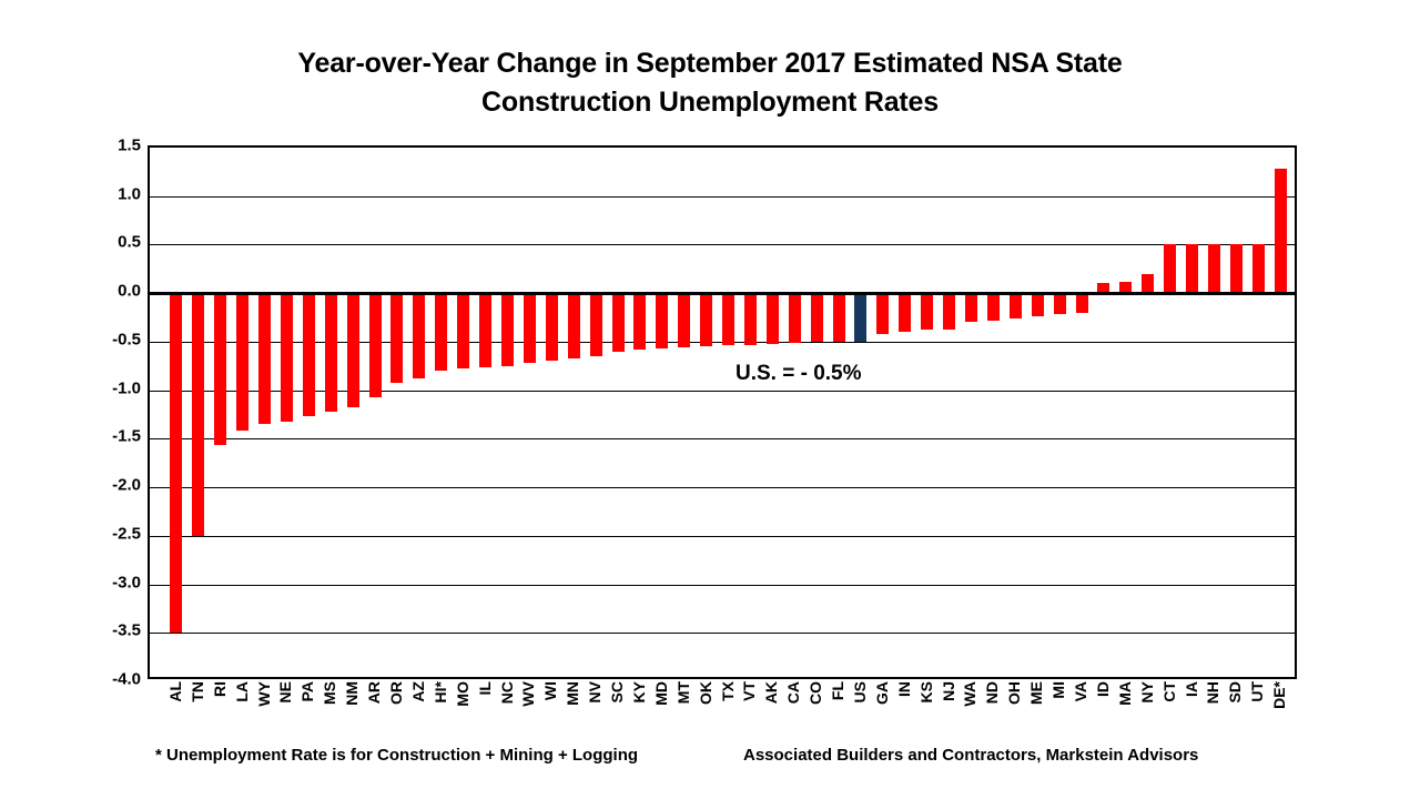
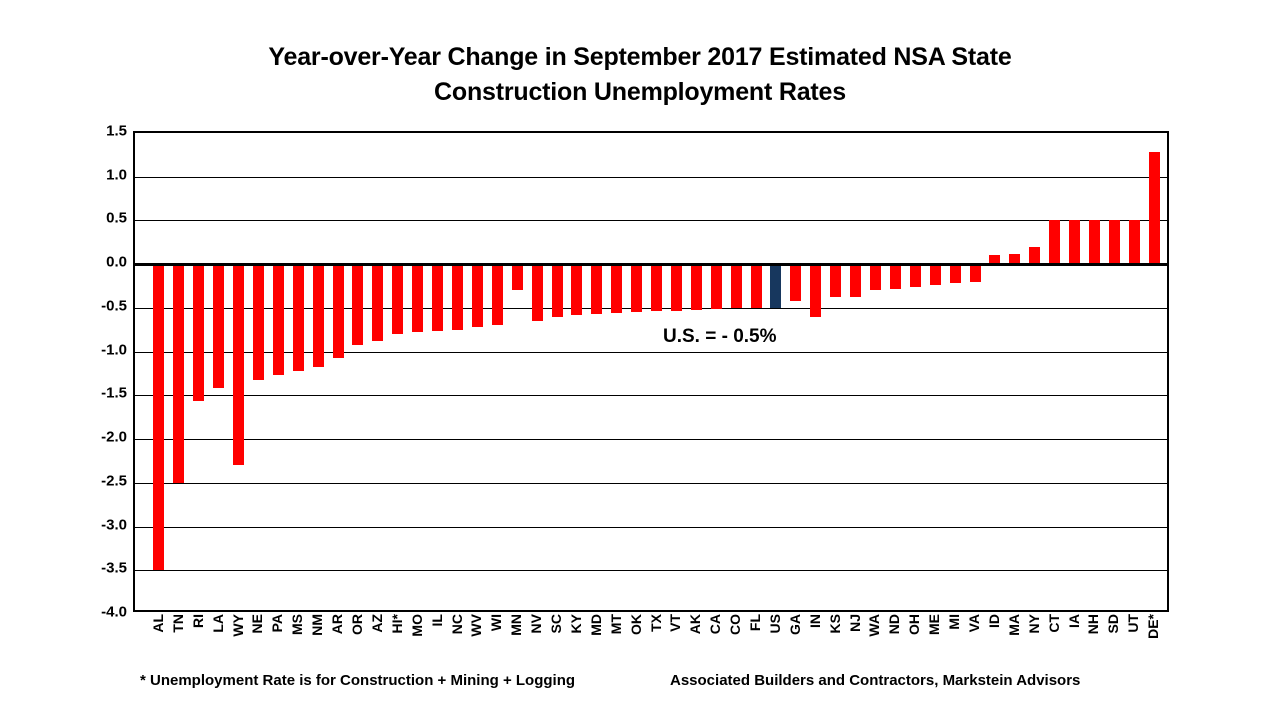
WY: -1.4 -> -2.3
MN: -0.7 -> -0.3
IN: -0.4 -> -0.6
